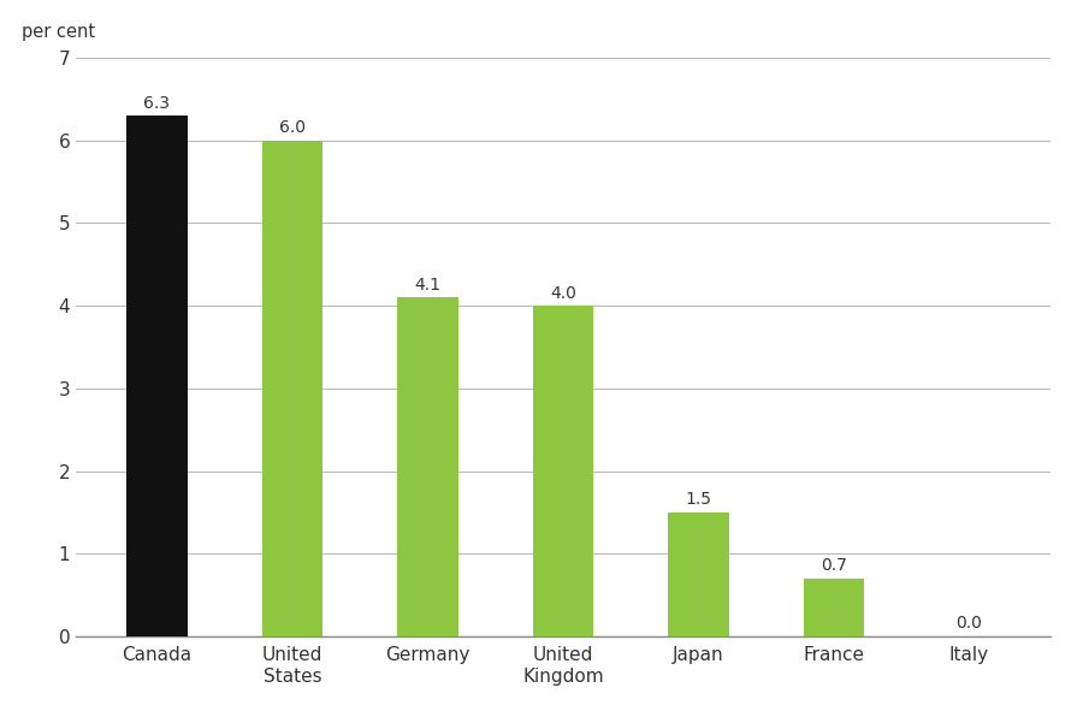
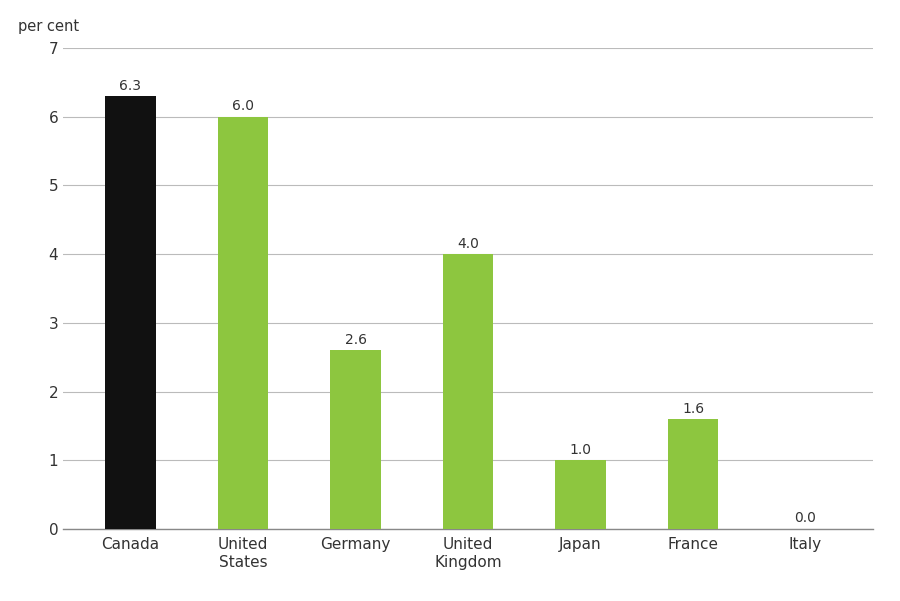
Germany: 4.1 -> 2.6
Japan: 1.5 -> 1.0
France: 0.7 -> 1.6
